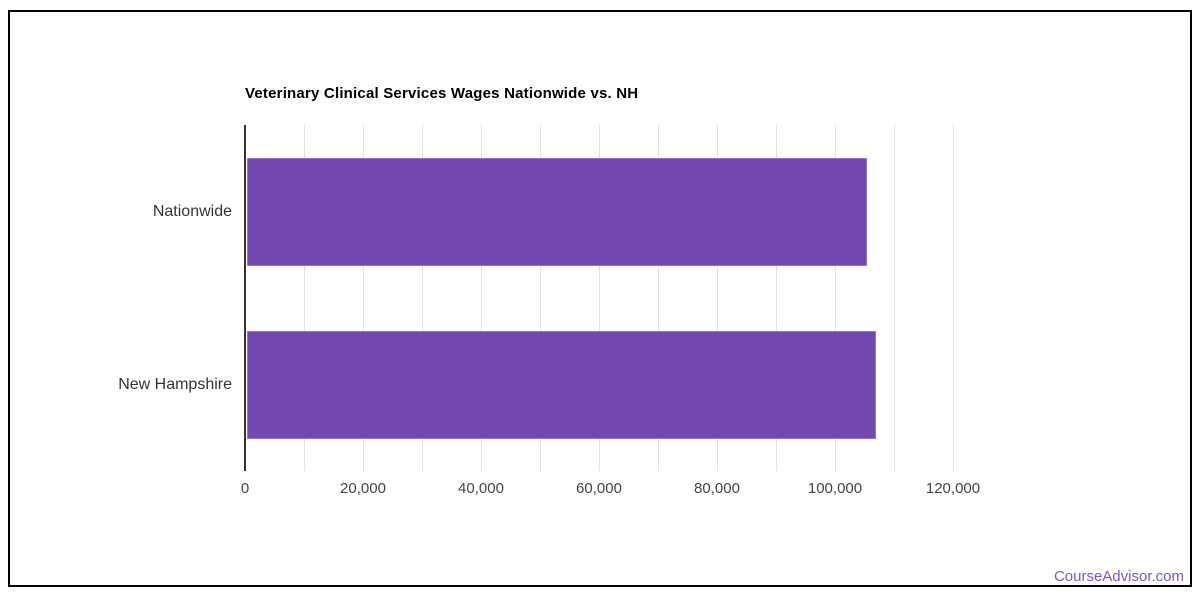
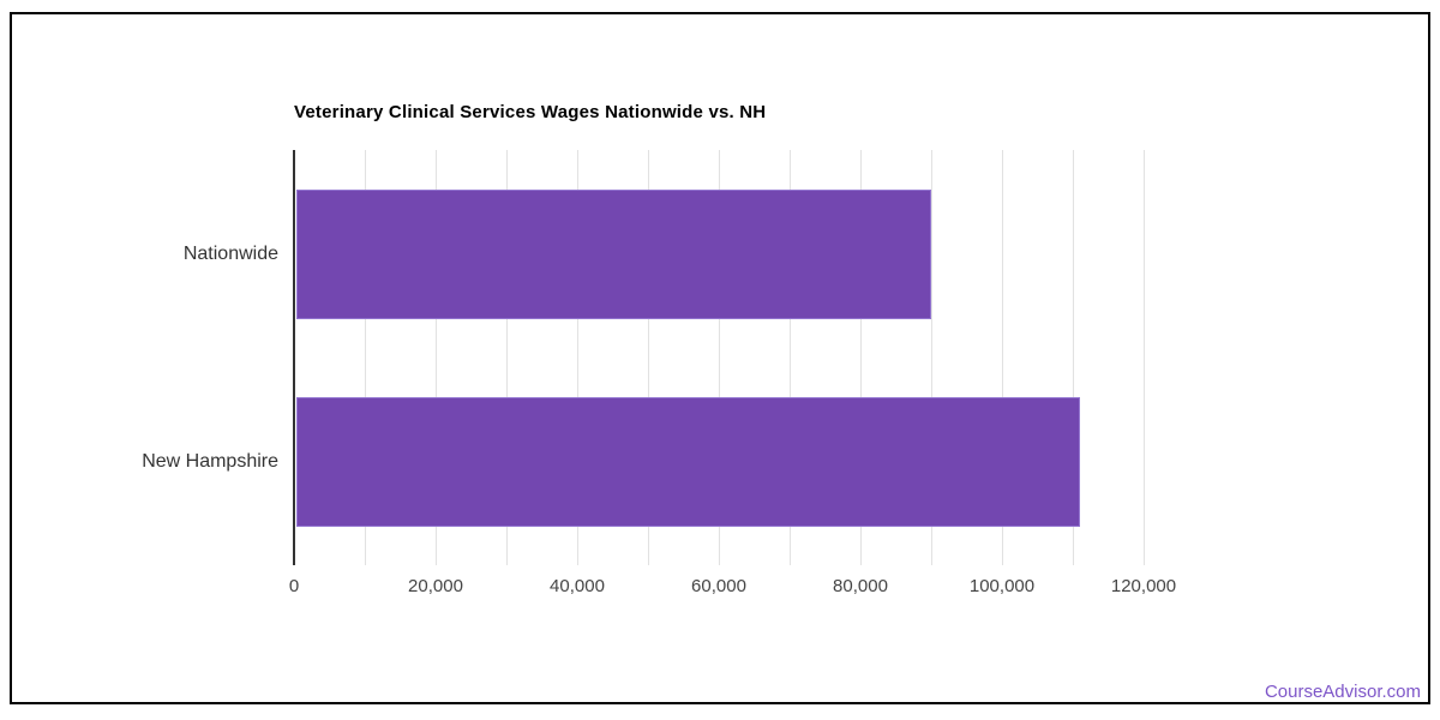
Nationwide: 105000 -> 90000
New Hampshire: 107000 -> 111000
